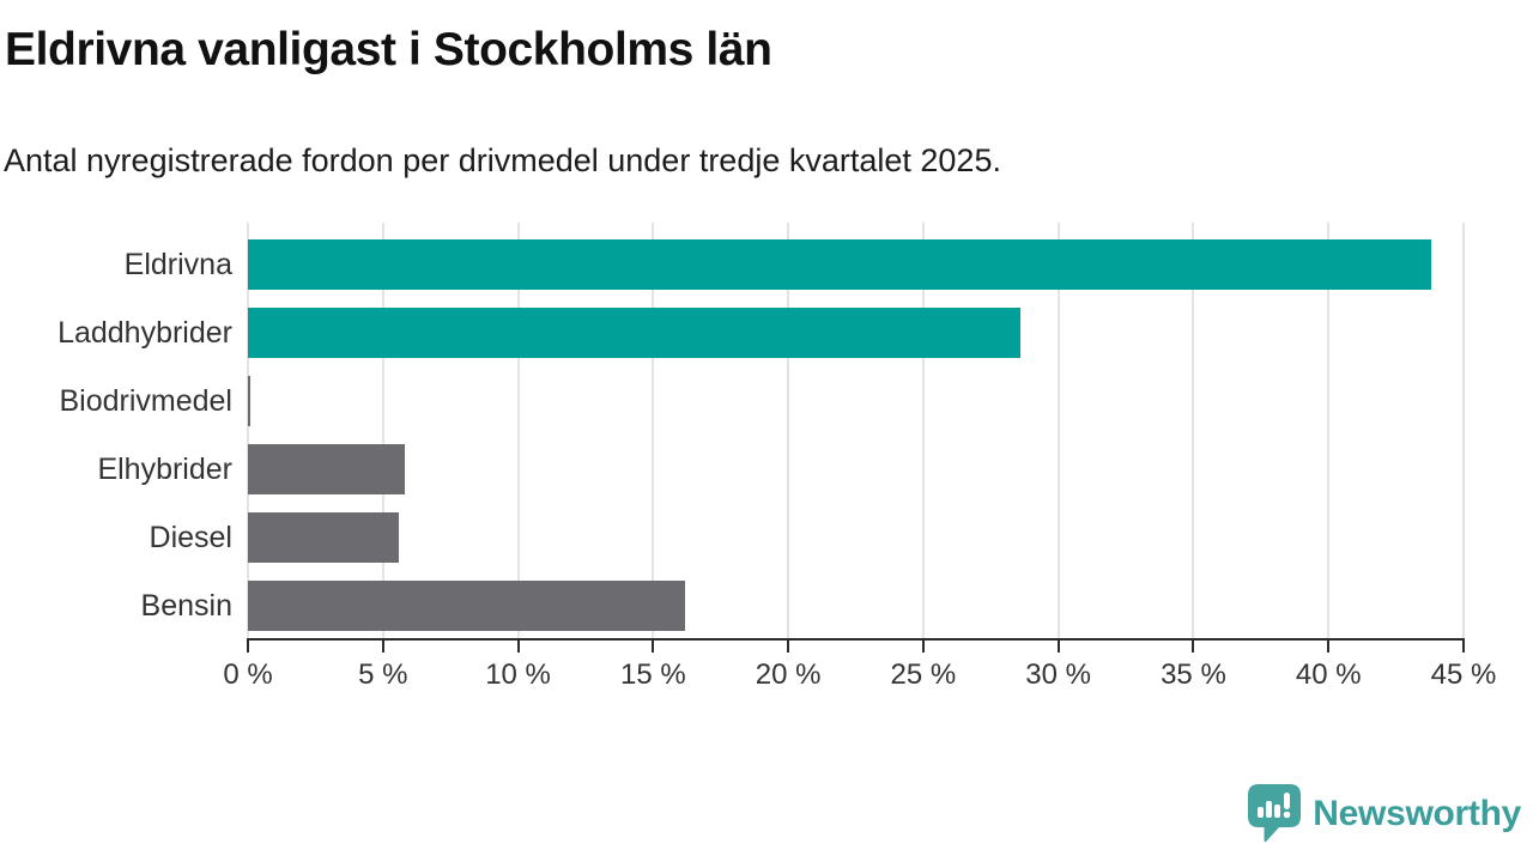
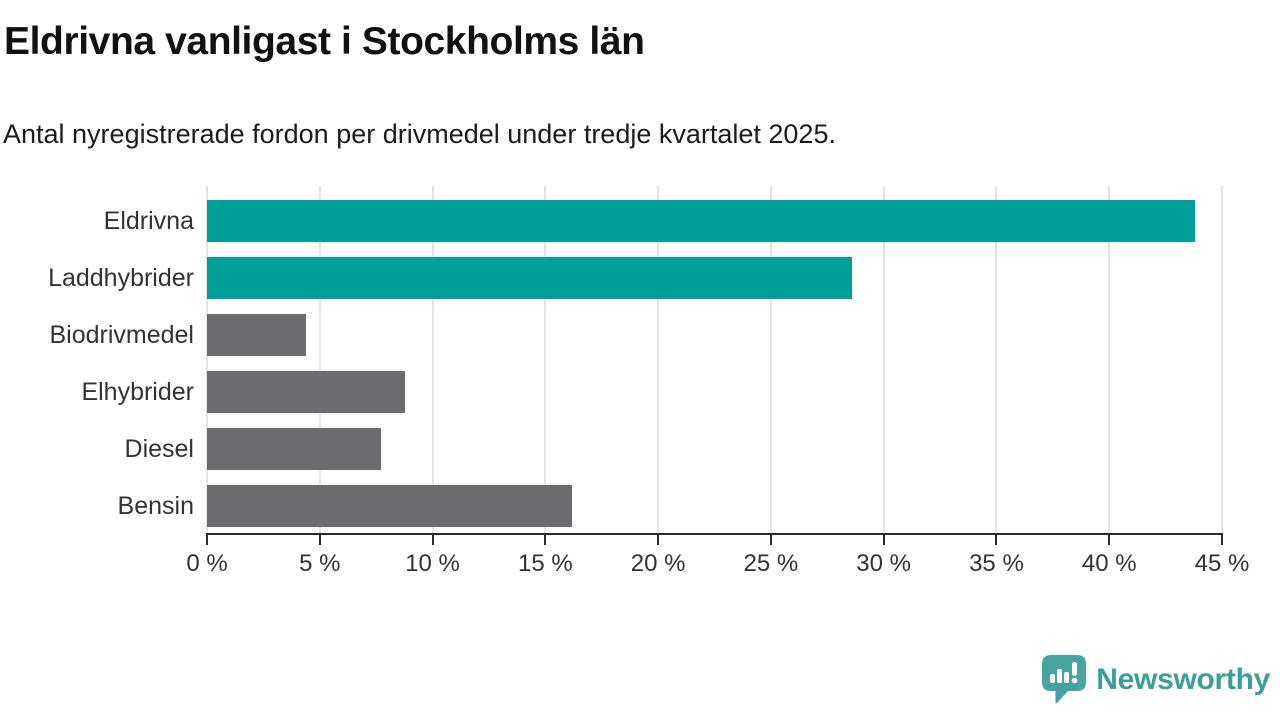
Biodrivmedel: 0.1% -> 4.4%
Elhybrider: 5.8% -> 8.8%
Diesel: 5.6% -> 7.7%
